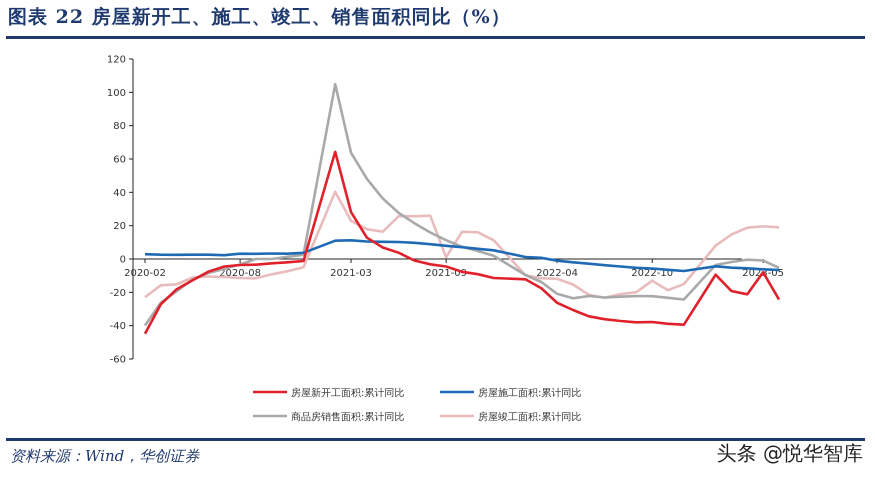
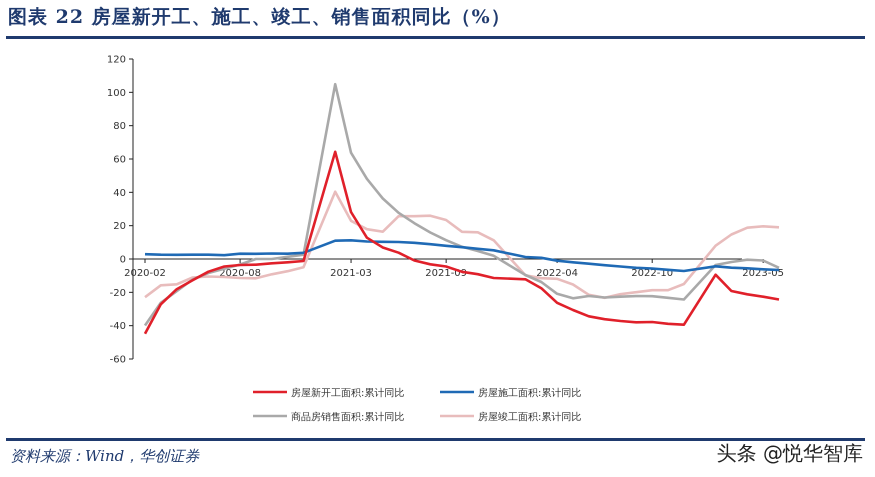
房屋竣工面积:累计同比/2021-09: 1 -> 23
房屋竣工面积:累计同比/2022-10: -13 -> -19
房屋新开工面积:累计同比/2023-05: -8 -> -23
